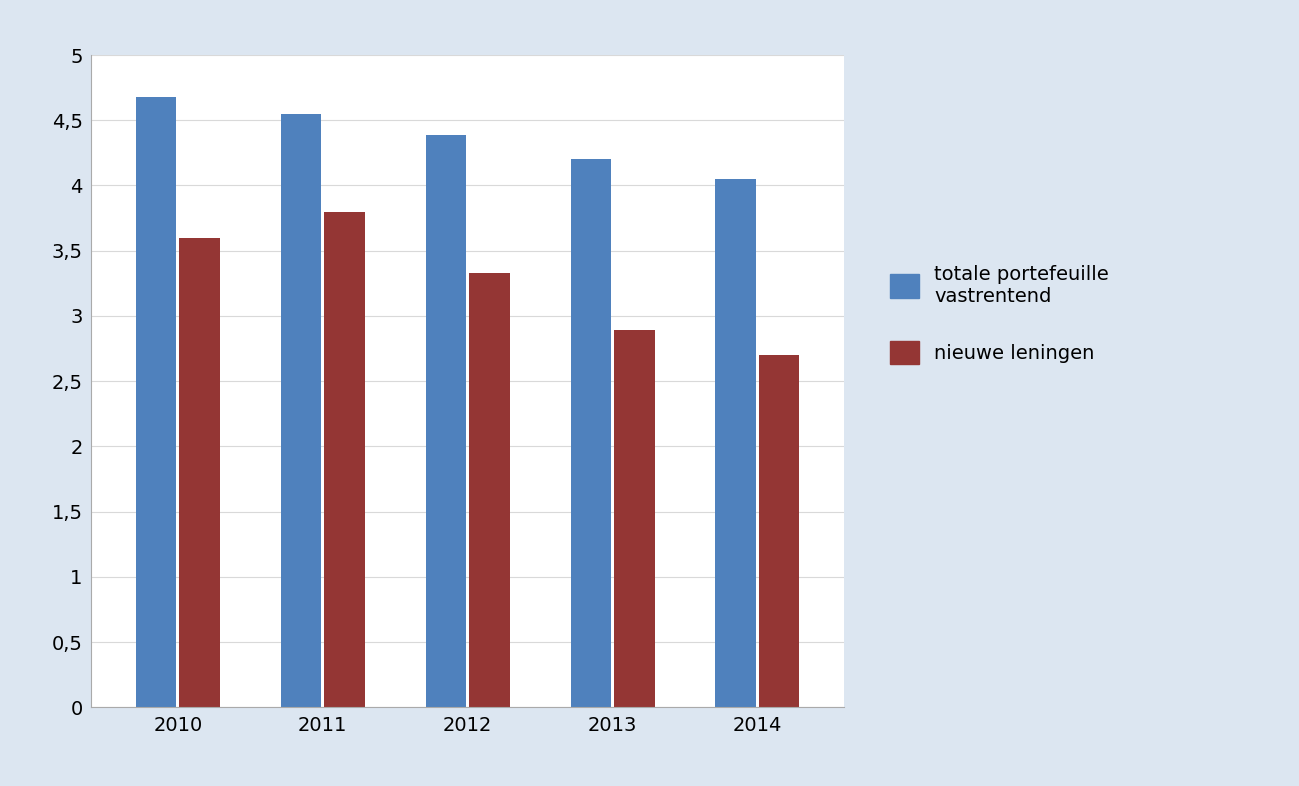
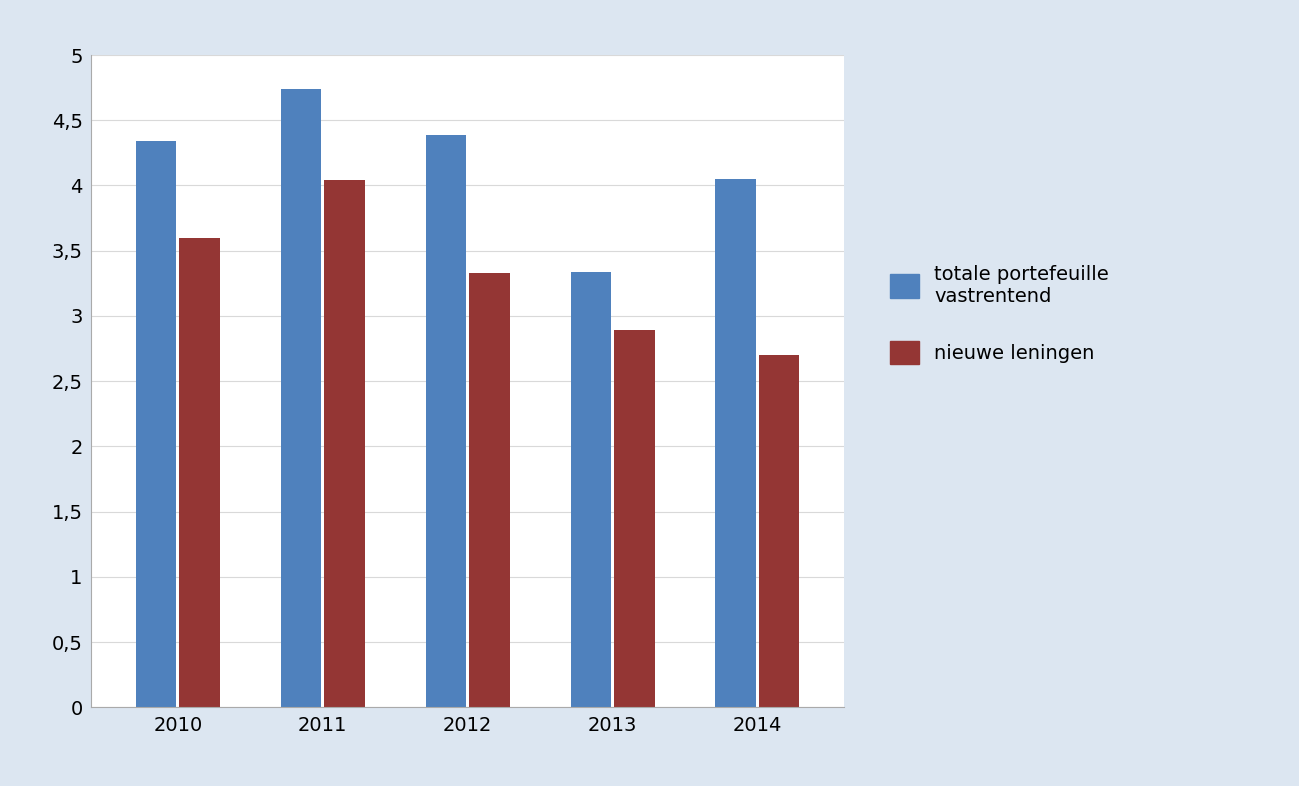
totale portefeuille vastrentend/2010: 4,68 -> 4,34
totale portefeuille vastrentend/2011: 4,55 -> 4,74
nieuwe leningen/2011: 3,80 -> 4,04
totale portefeuille vastrentend/2013: 4,20 -> 3,34
